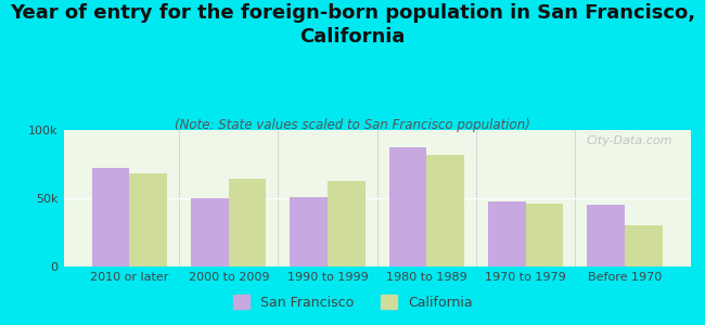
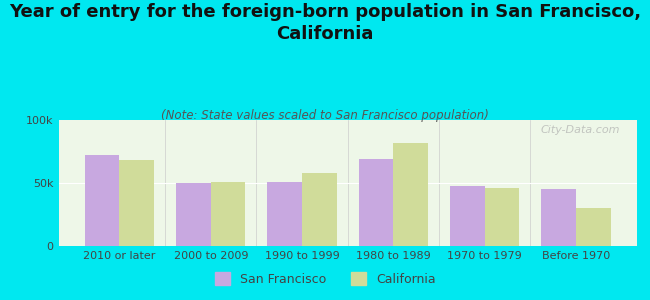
California/2000 to 2009: 64k -> 51k
California/1990 to 1999: 63k -> 58k
San Francisco/1980 to 1989: 87k -> 69k
